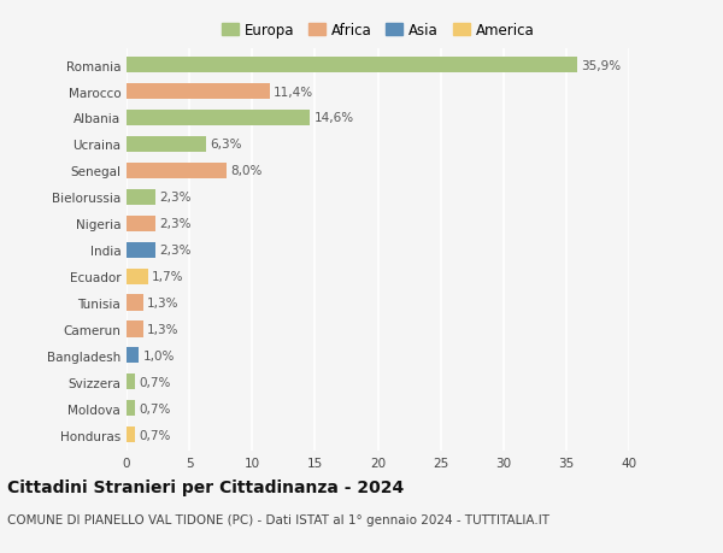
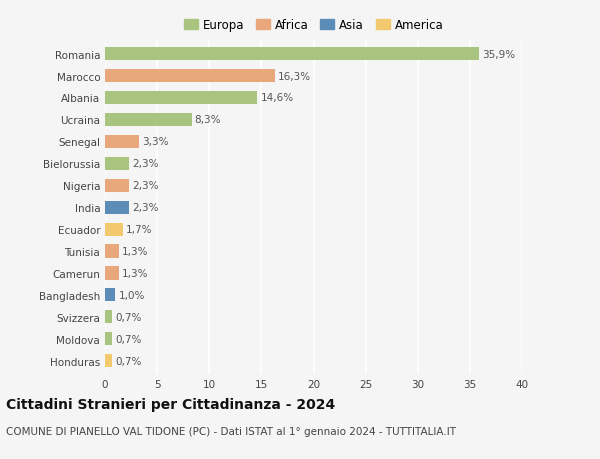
Marocco: 11,4% -> 16,3%
Ucraina: 6,3% -> 8,3%
Senegal: 8,0% -> 3,3%
